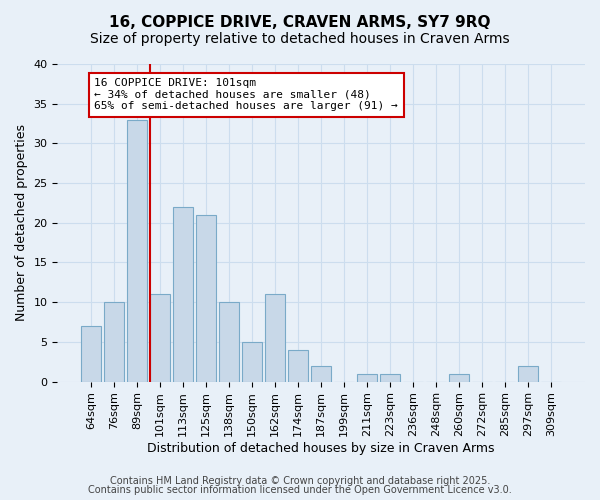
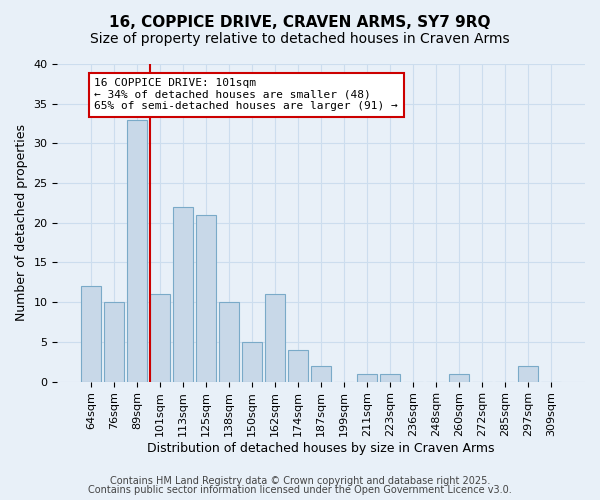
64sqm: 7 -> 12
